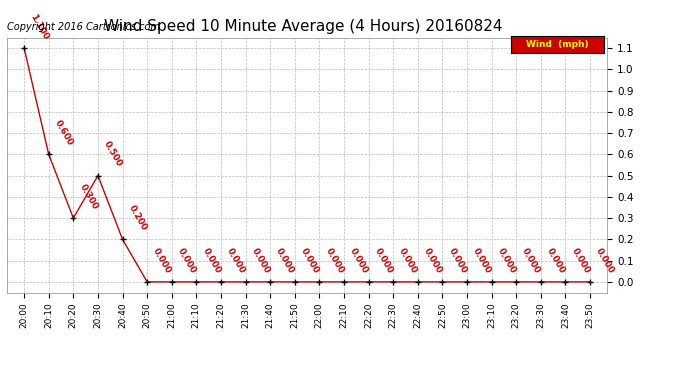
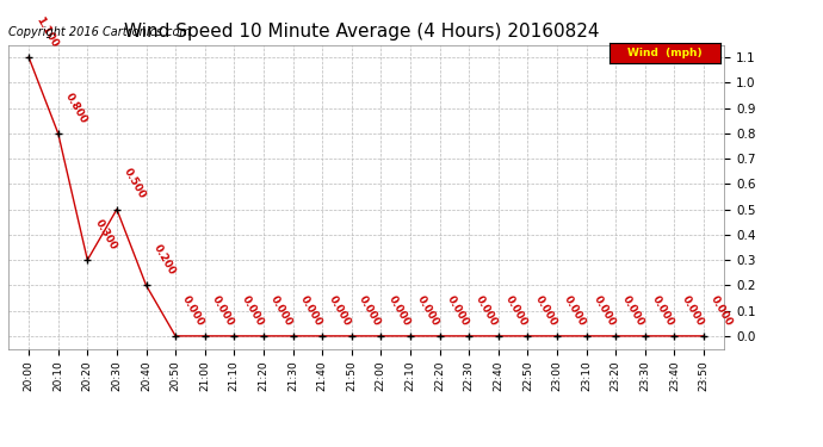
20:10: 0.600 -> 0.800
